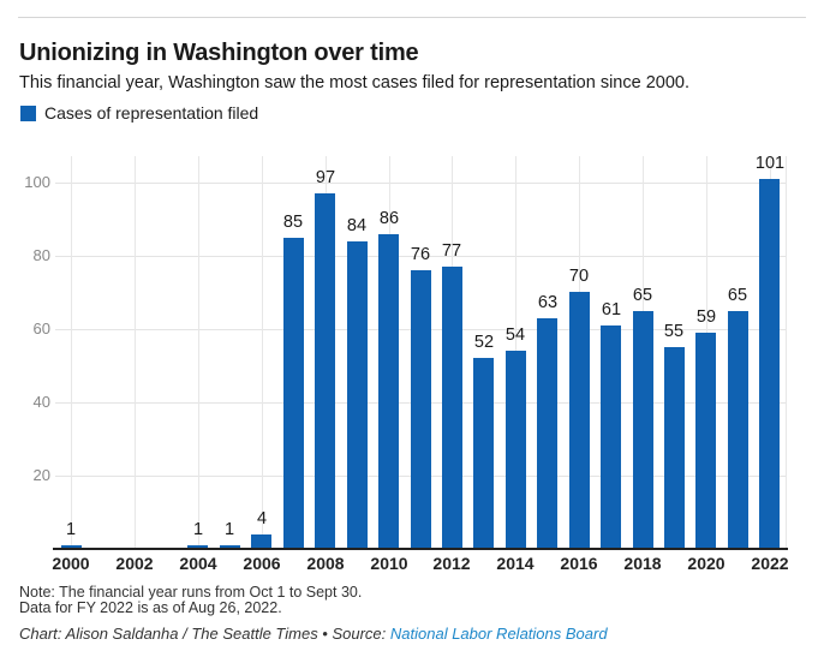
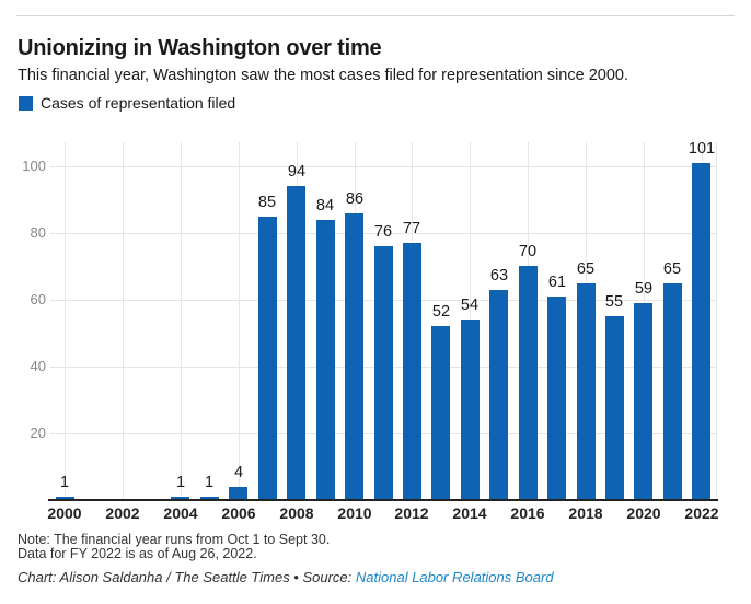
2008: 97 -> 94
